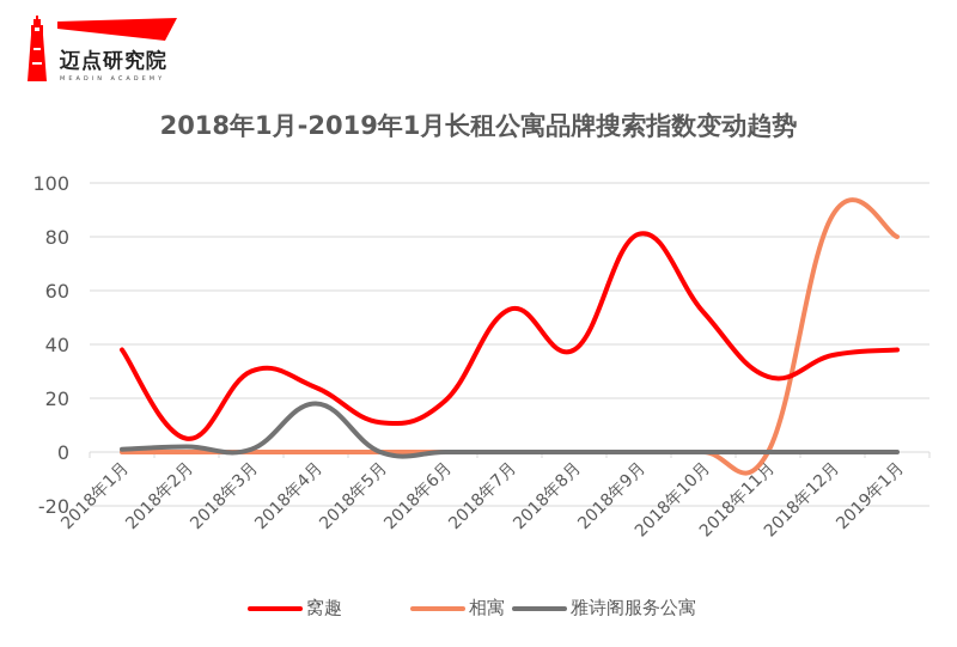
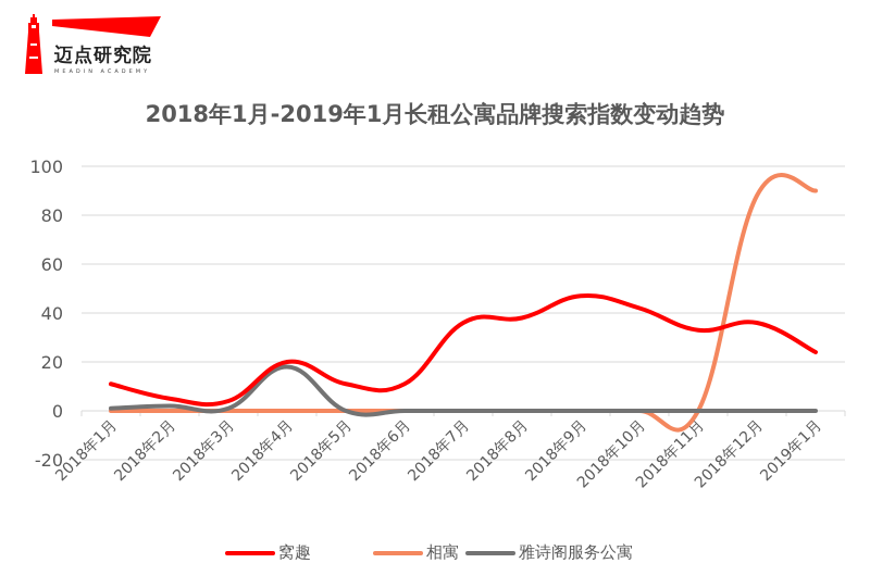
窝趣/2018年1月: 38 -> 11
窝趣/2018年3月: 30 -> 4
窝趣/2018年4月: 24 -> 20
窝趣/2018年6月: 19 -> 11
窝趣/2018年7月: 53 -> 36
窝趣/2018年9月: 81 -> 47
窝趣/2018年10月: 52 -> 42
窝趣/2018年11月: 28 -> 33
窝趣/2019年1月: 38 -> 24
相寓/2019年1月: 80 -> 90
